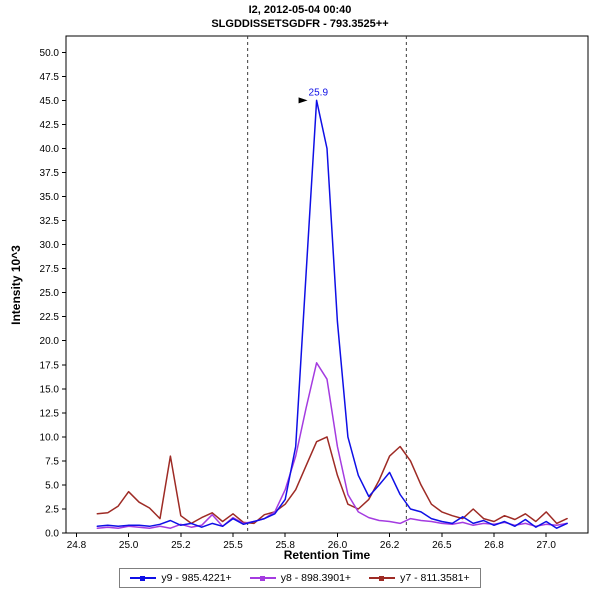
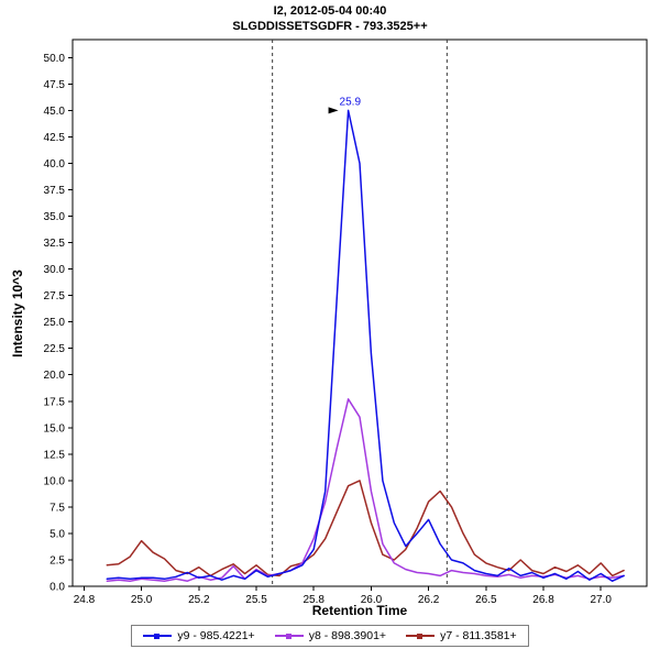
y7 - 811.3581+/25.2: 8 -> 1
